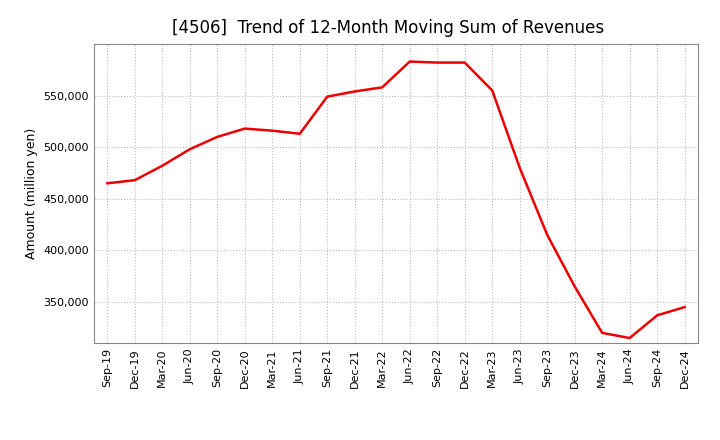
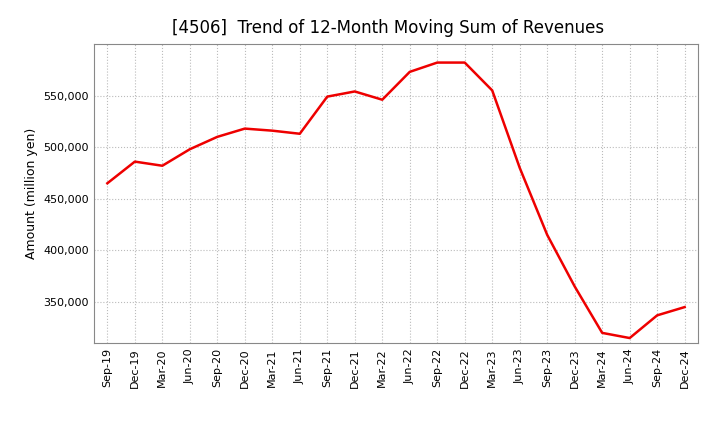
Dec-19: 468,000 -> 486,000
Mar-22: 558,000 -> 546,000
Jun-22: 583,000 -> 573,000
